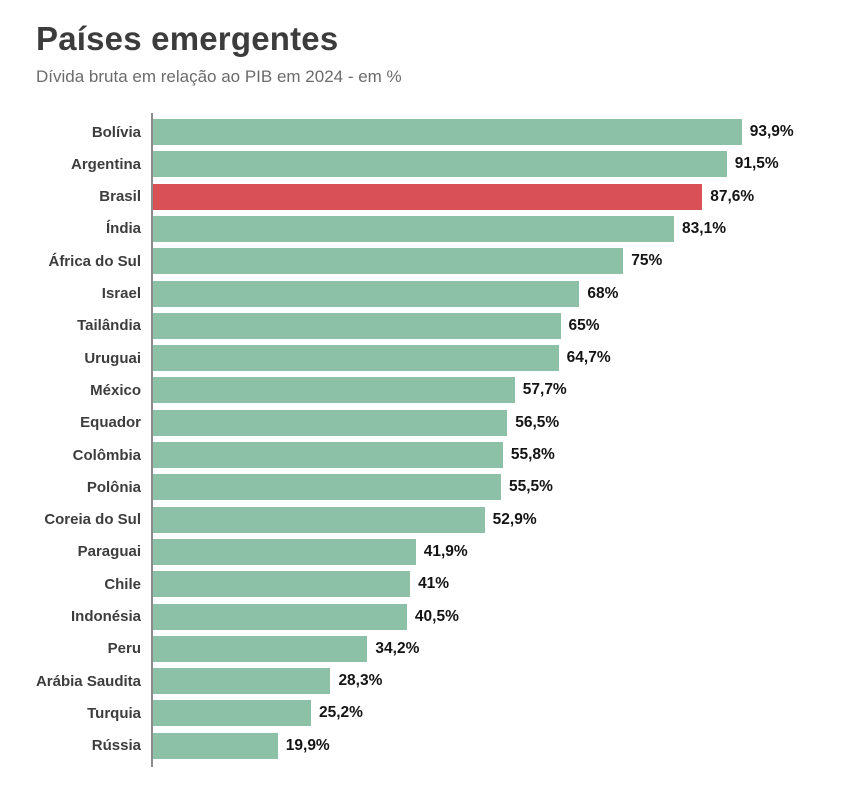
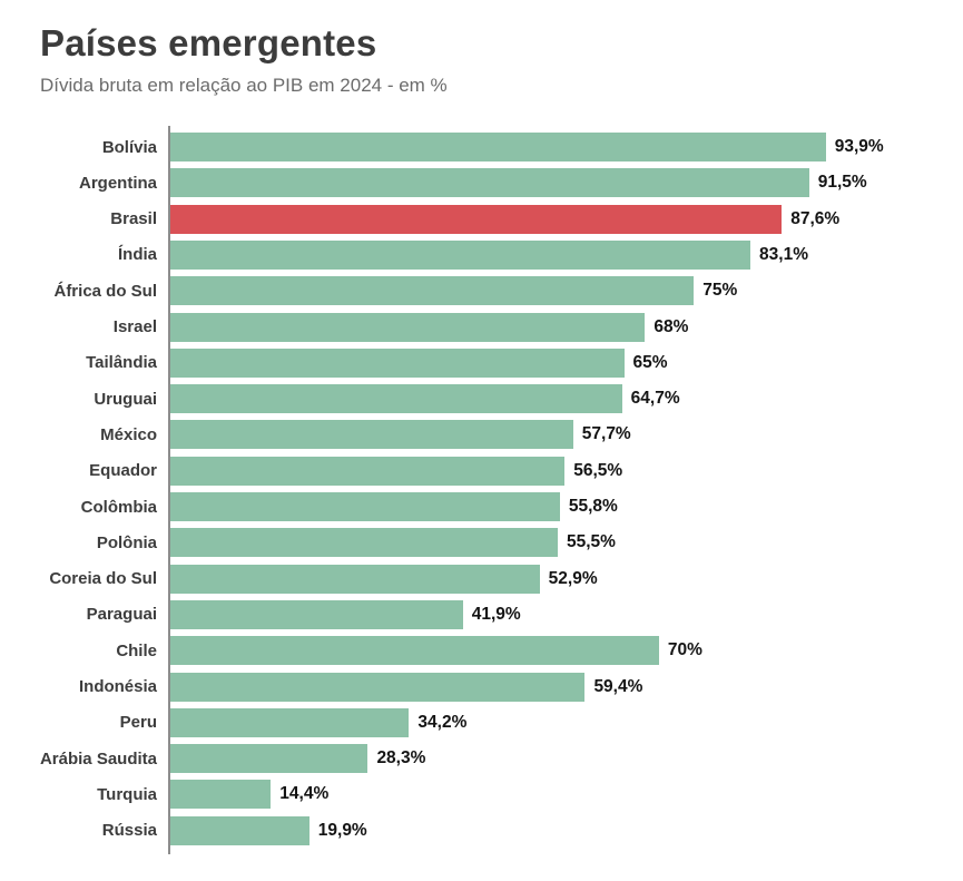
Chile: 41% -> 70%
Indonésia: 40,5% -> 59,4%
Turquia: 25,2% -> 14,4%
